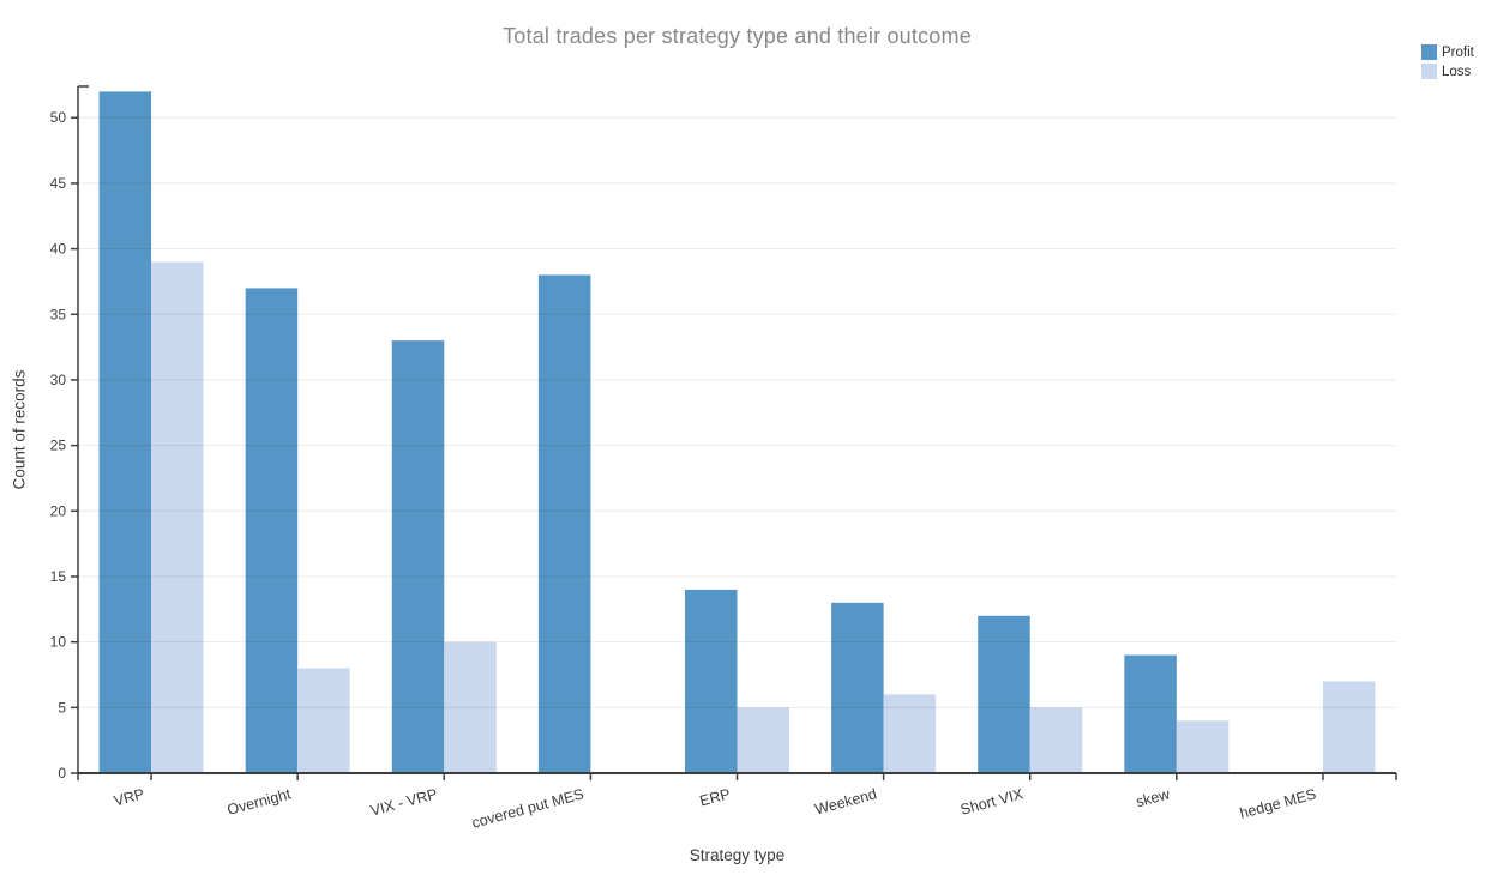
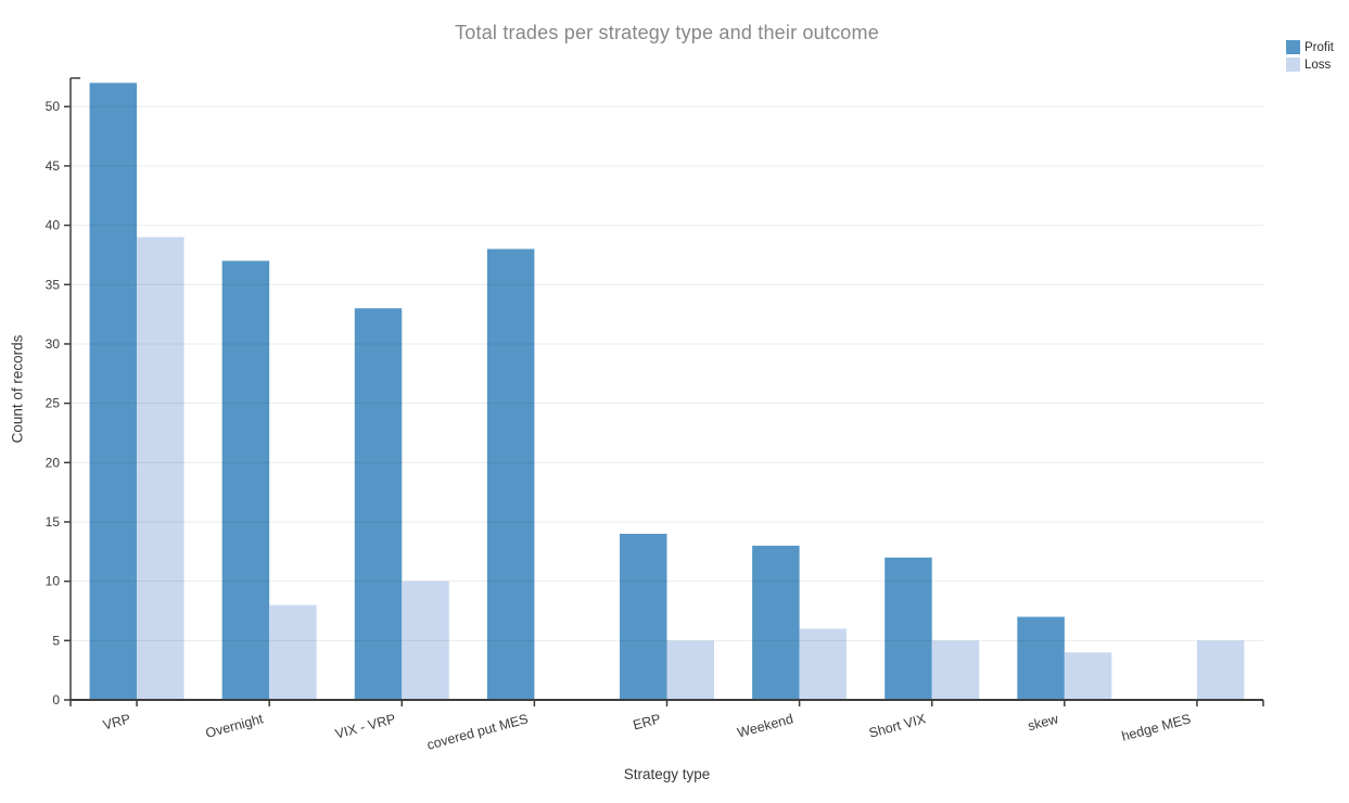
Profit/skew: 9 -> 7
Loss/hedge MES: 7 -> 5
